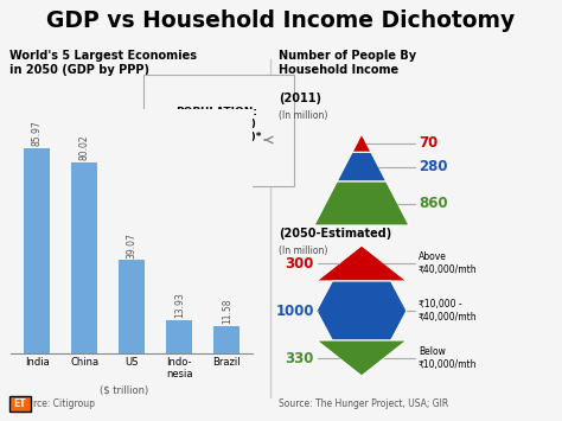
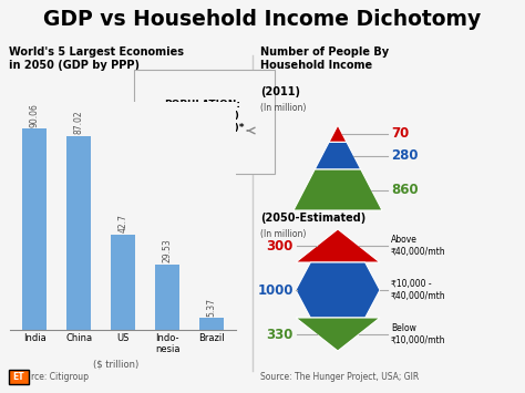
India: 85.97 -> 90.06
China: 80.02 -> 87.02
US: 39.07 -> 42.7
Indo- nesia: 13.93 -> 29.53
Brazil: 11.58 -> 5.37
